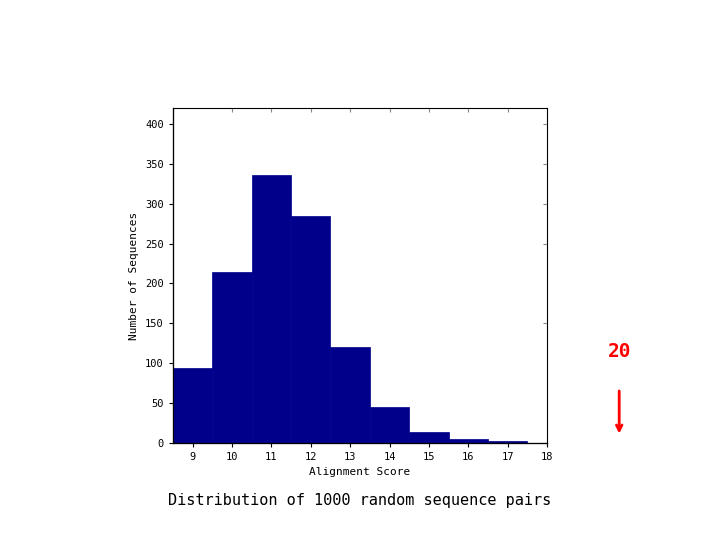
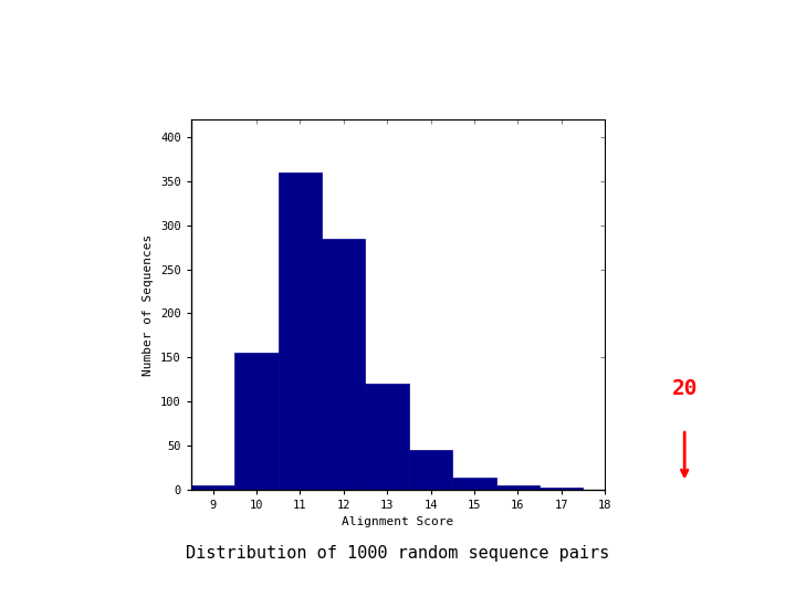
9: 94 -> 5
10: 214 -> 155
11: 336 -> 360
